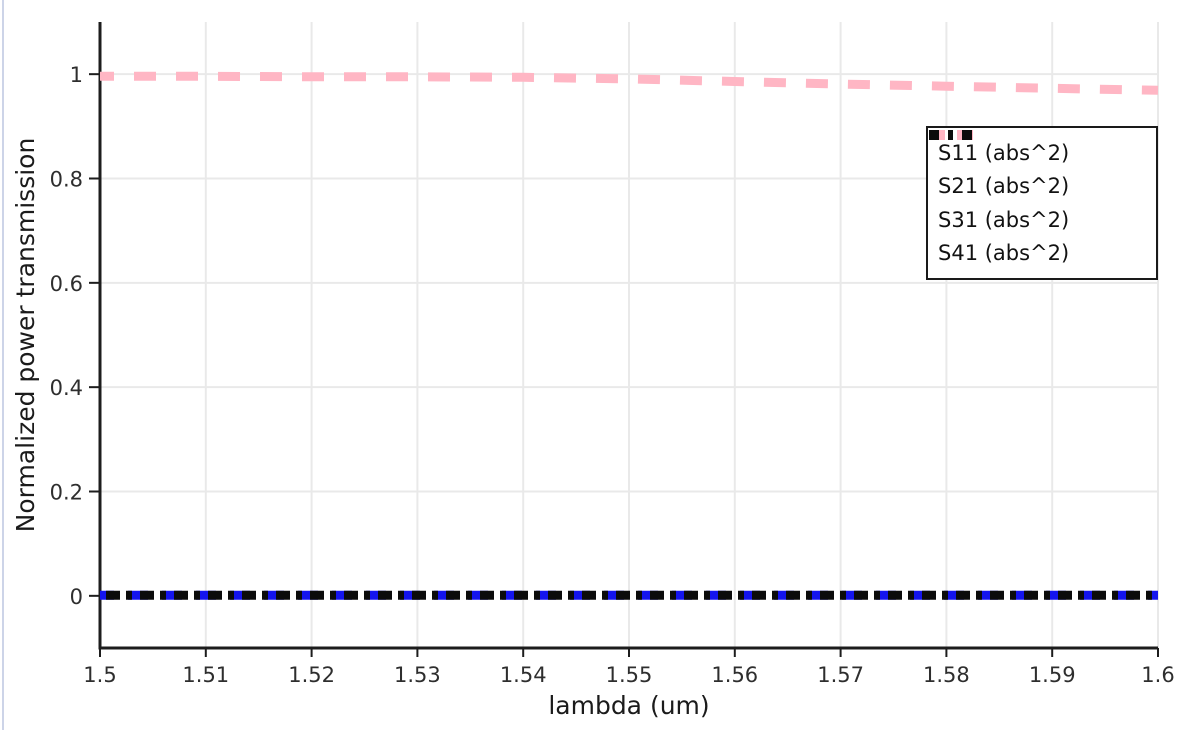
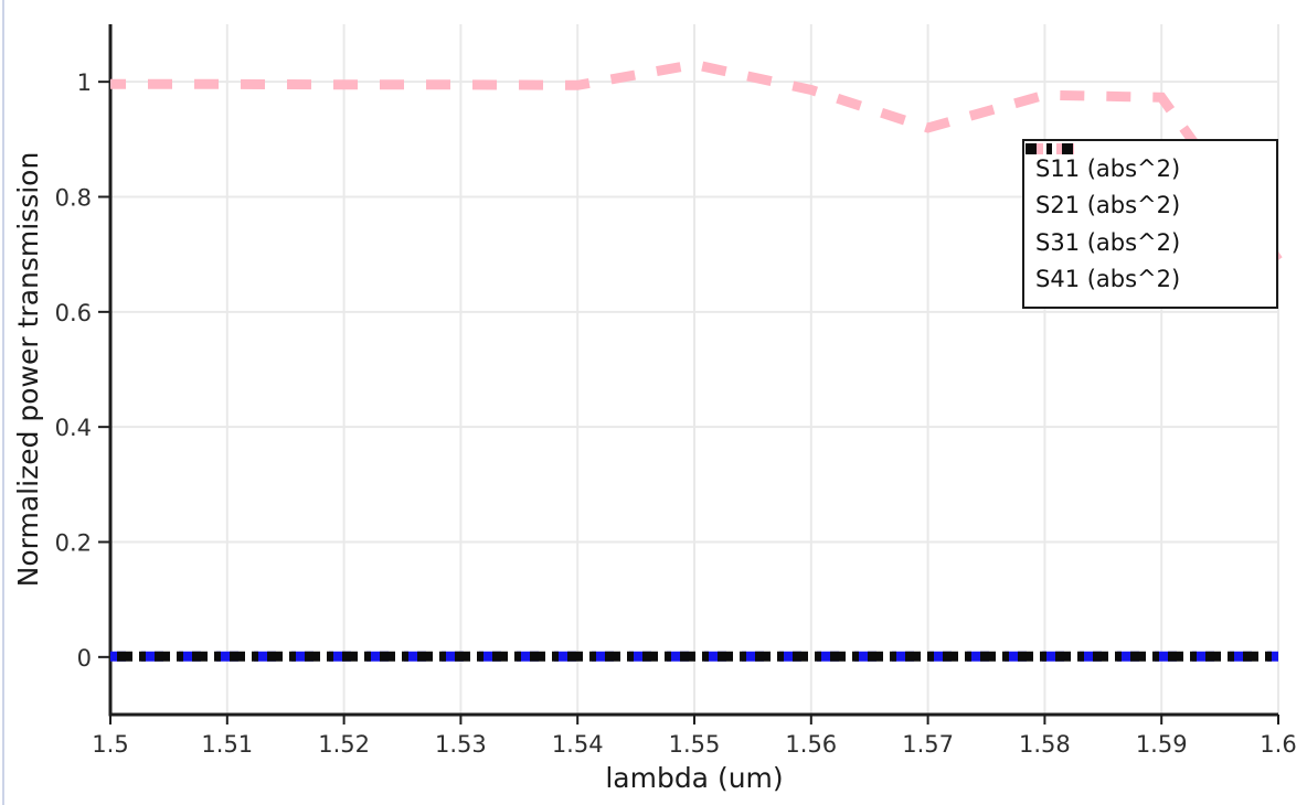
S31 (abs^2)/1.55: 0.99 -> 1.03
S31 (abs^2)/1.57: 0.98 -> 0.92
S31 (abs^2)/1.6: 0.97 -> 0.69
